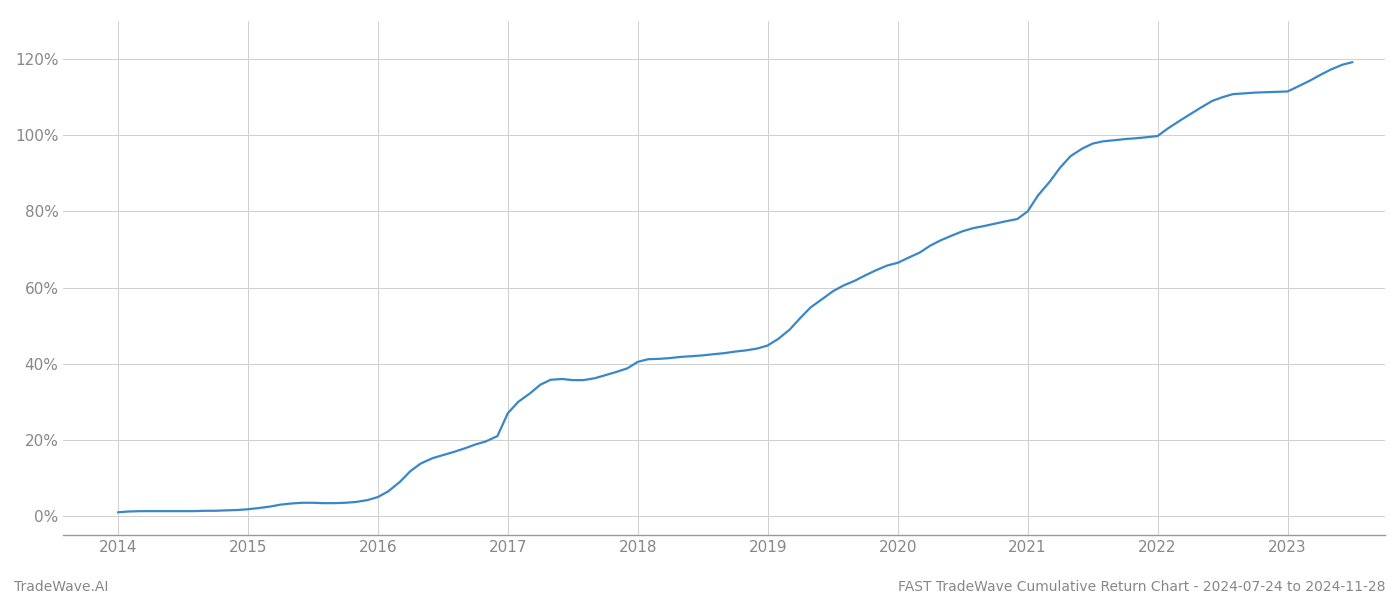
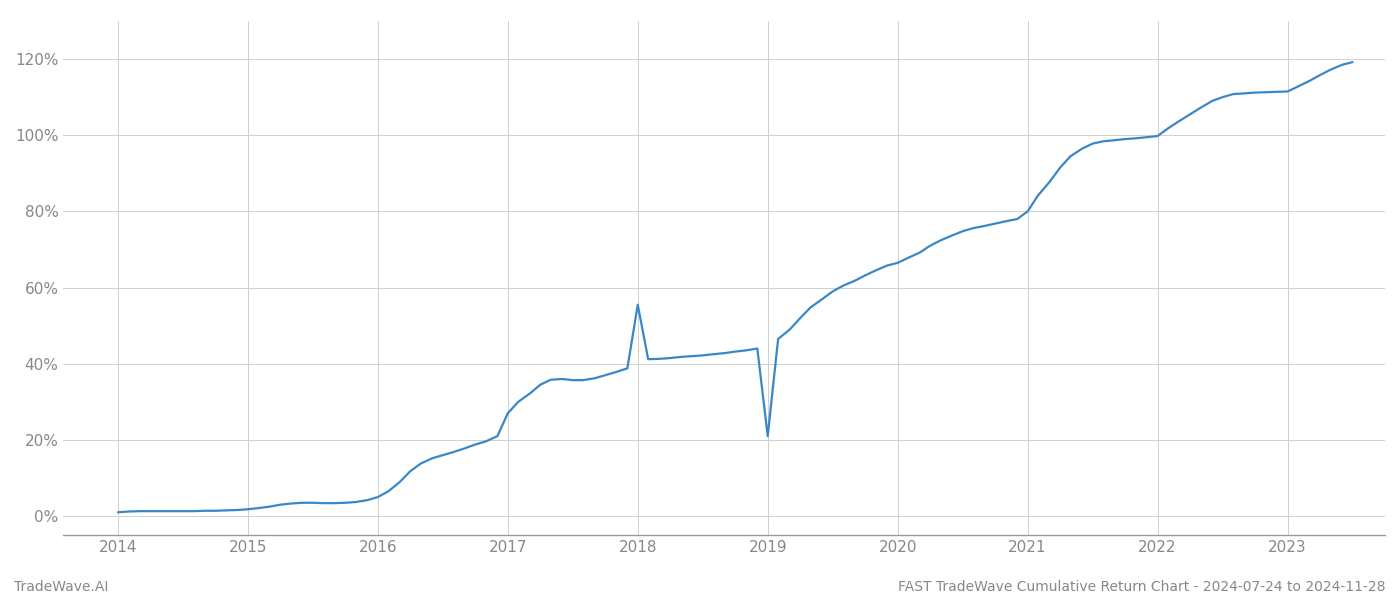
2018: 40.5% -> 55.5%
2019: 44.8% -> 21.0%
